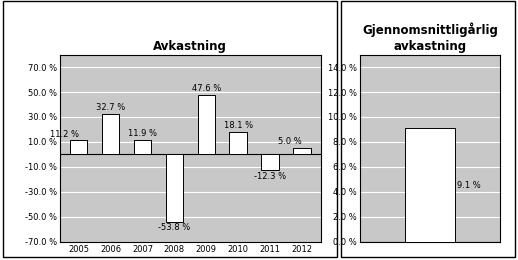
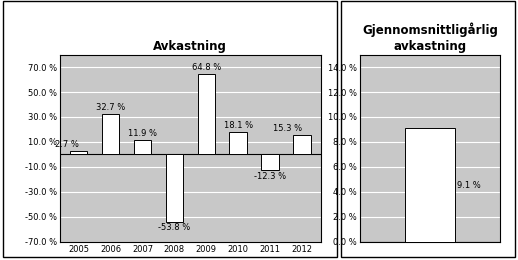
Avkastning/2005: 11.2 -> 2.7
Avkastning/2009: 47.6 -> 64.8
Avkastning/2012: 5.0 -> 15.3
